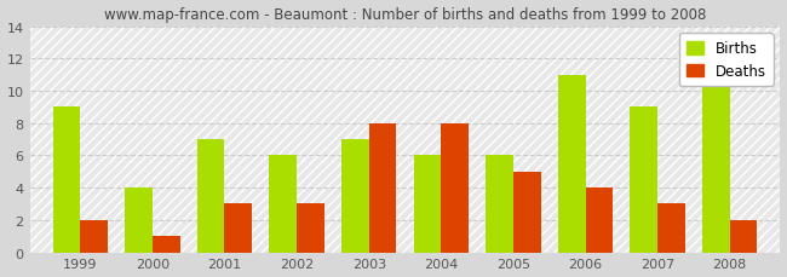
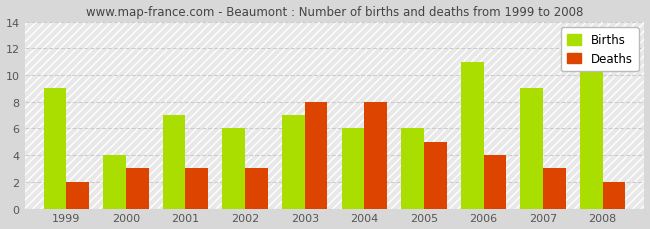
Deaths/2000: 1 -> 3
